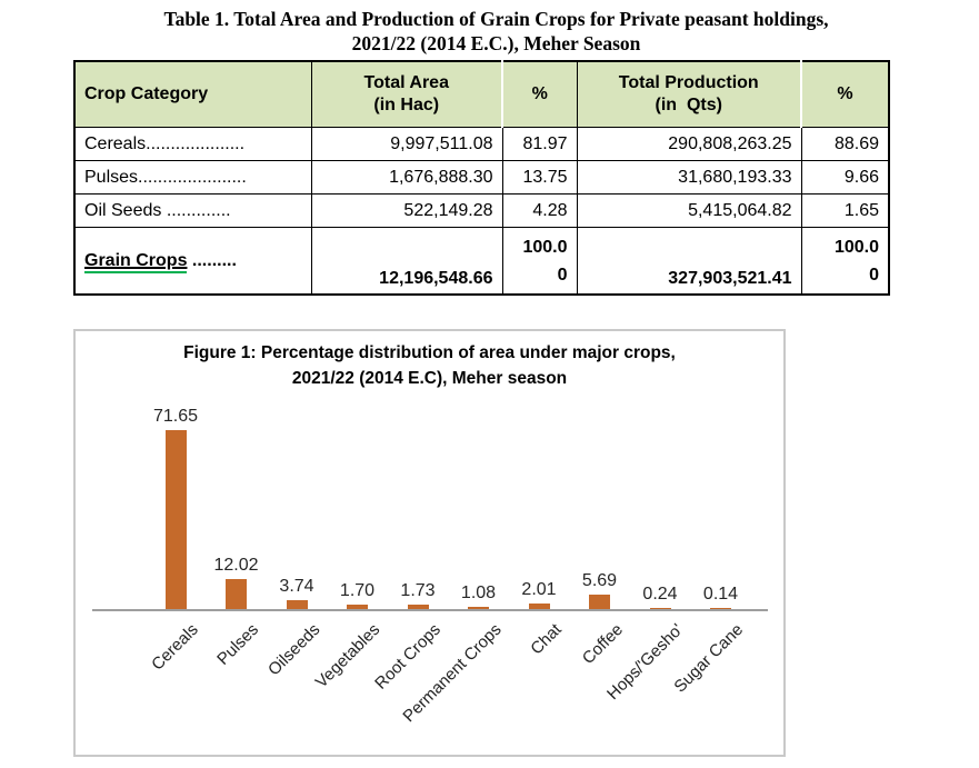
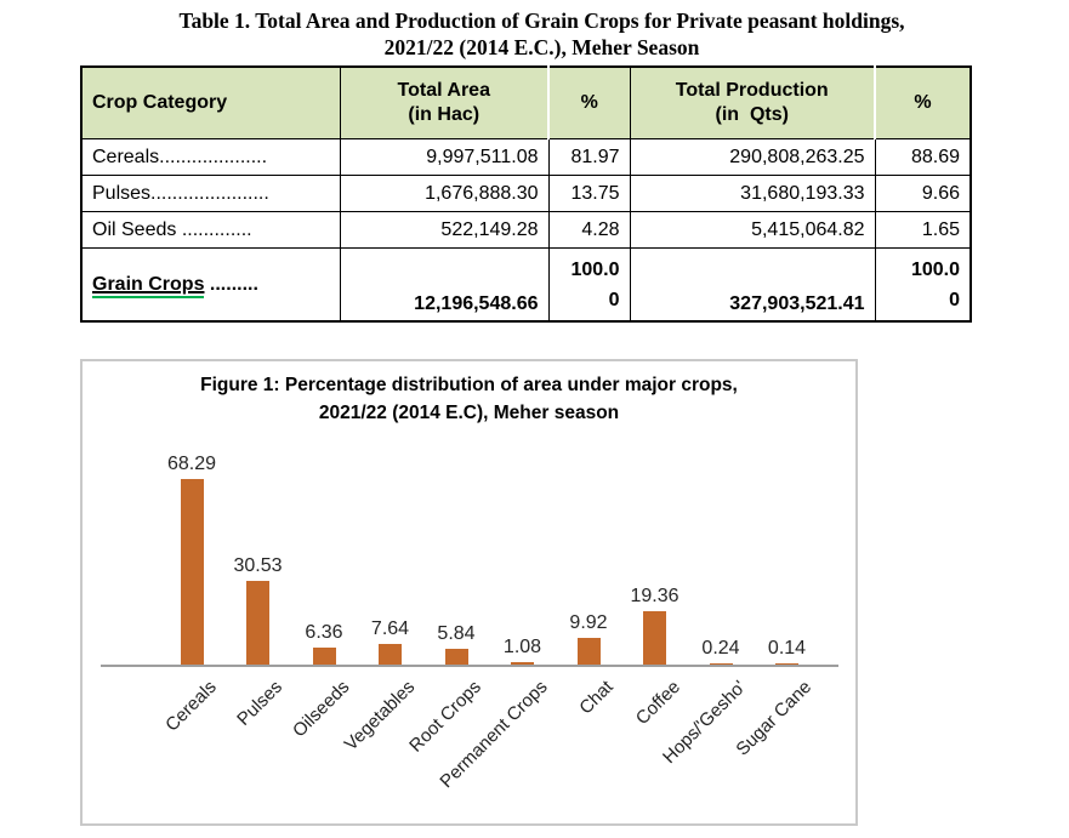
Cereals: 71.65 -> 68.29
Pulses: 12.02 -> 30.53
Oilseeds: 3.74 -> 6.36
Vegetables: 1.70 -> 7.64
Root Crops: 1.73 -> 5.84
Chat: 2.01 -> 9.92
Coffee: 5.69 -> 19.36
